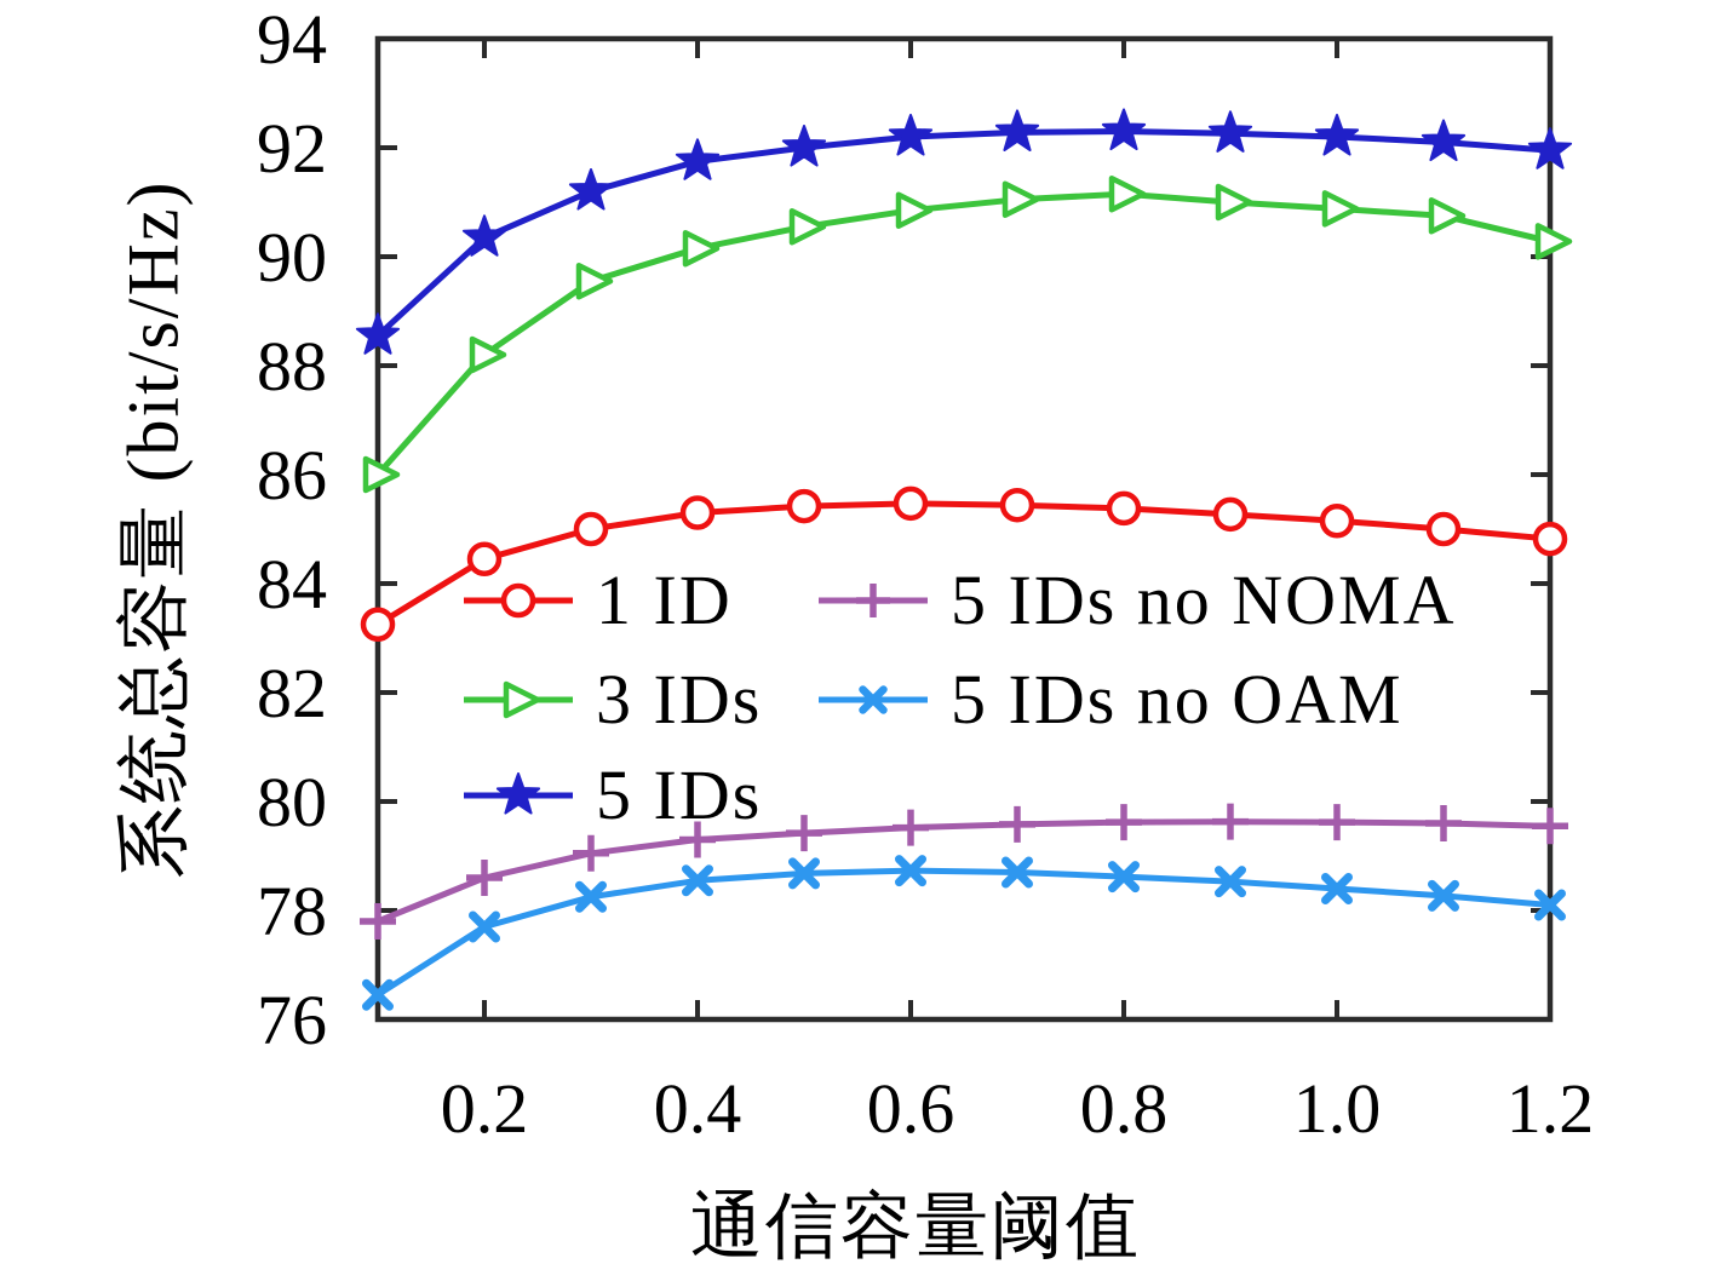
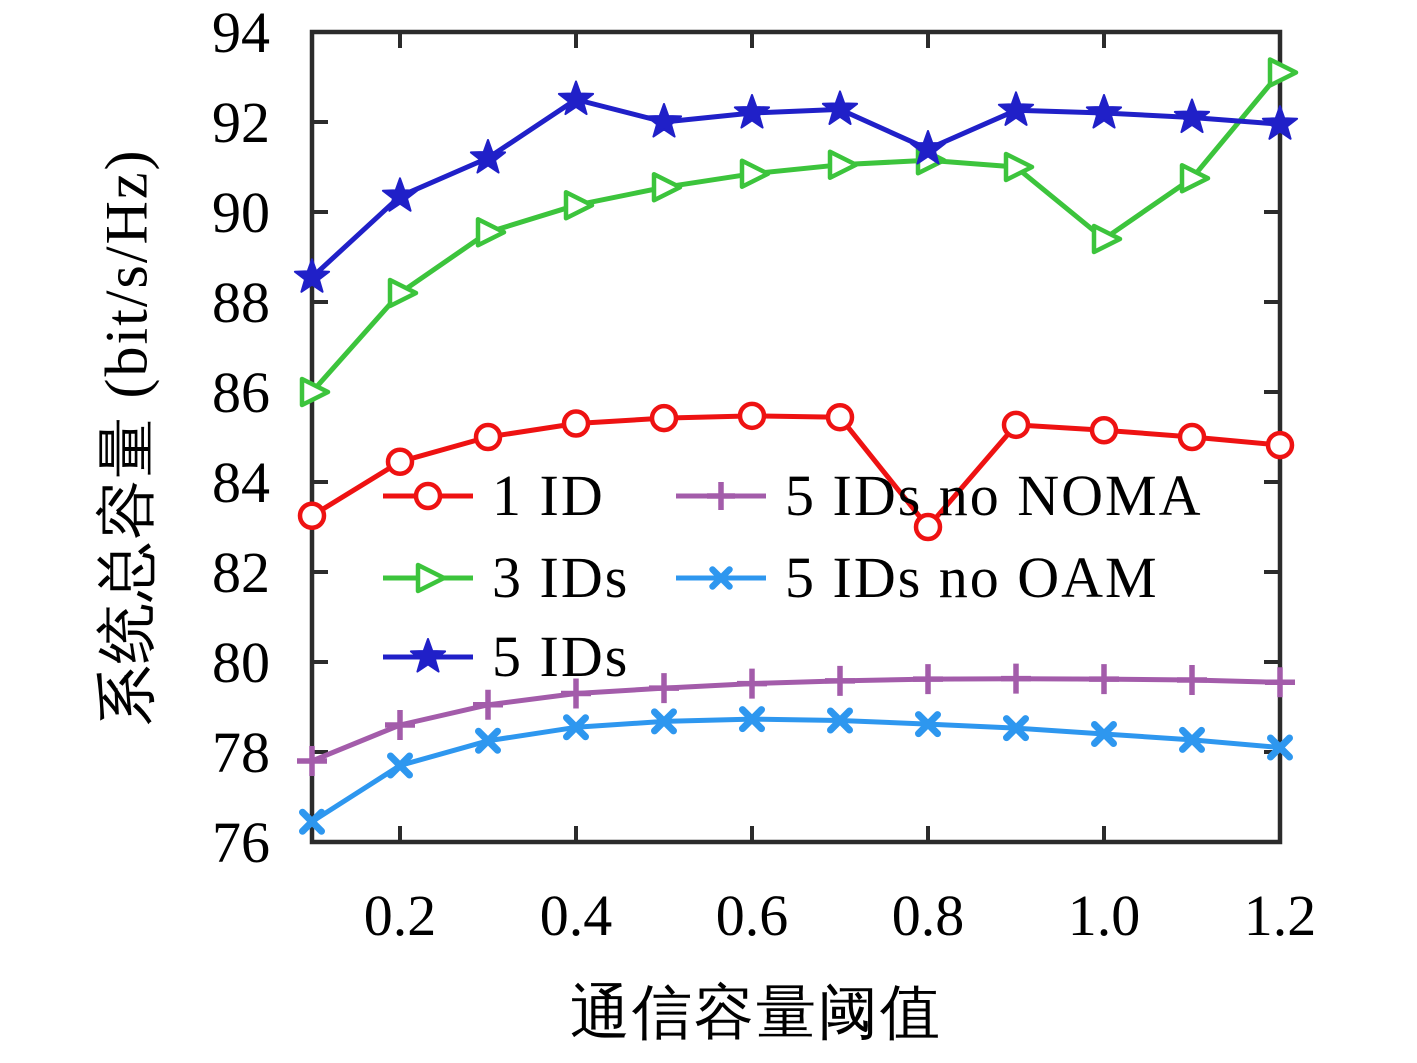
5 IDs/0.4: 91.8 -> 92.5
1 ID/0.8: 85.4 -> 83.0
5 IDs/0.8: 92.3 -> 91.4
3 IDs/1.0: 90.9 -> 89.4
3 IDs/1.2: 90.3 -> 93.1
